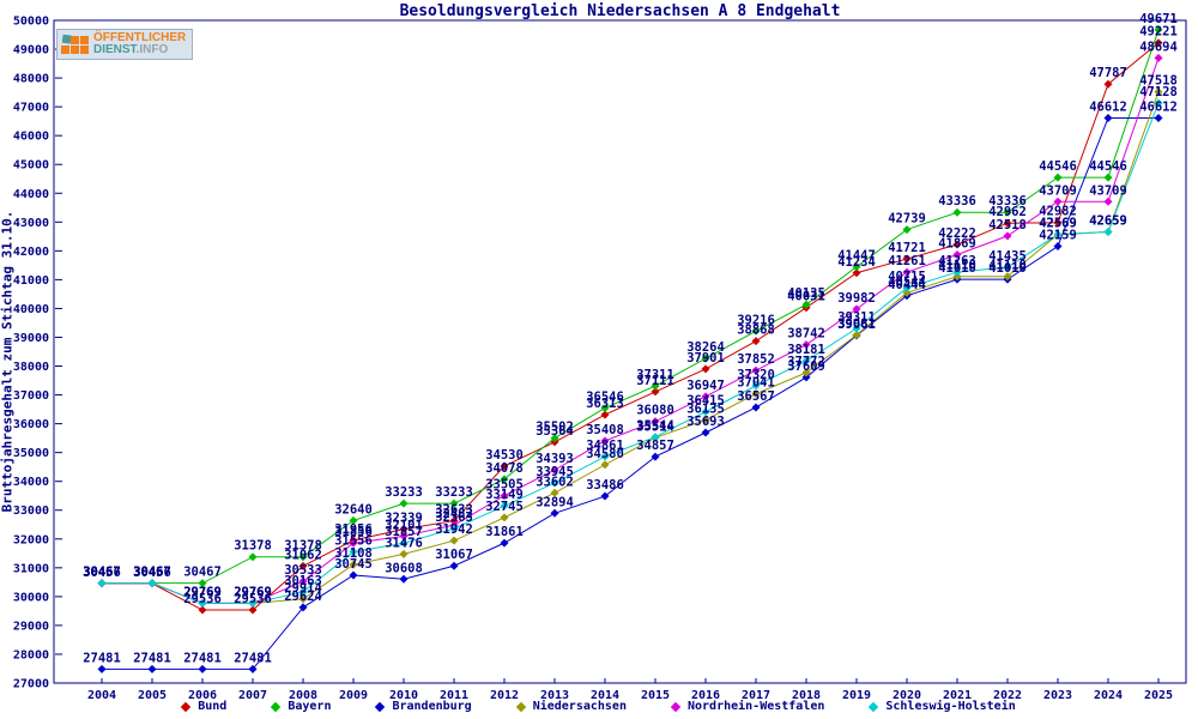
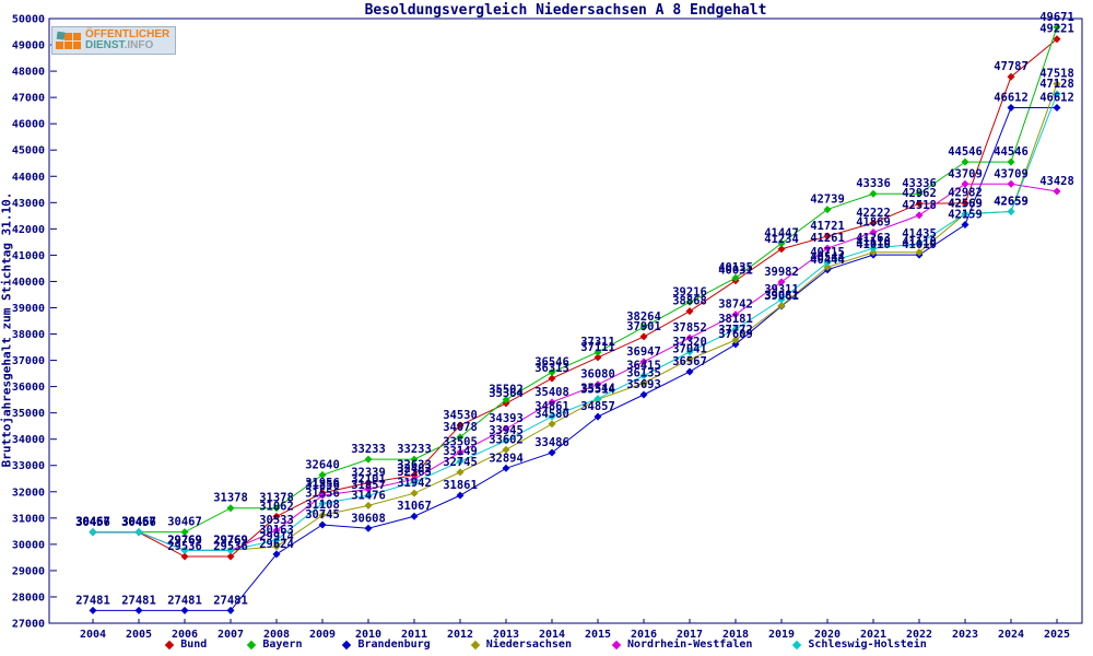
Nordrhein-Westfalen/2025: 48694 -> 43428
